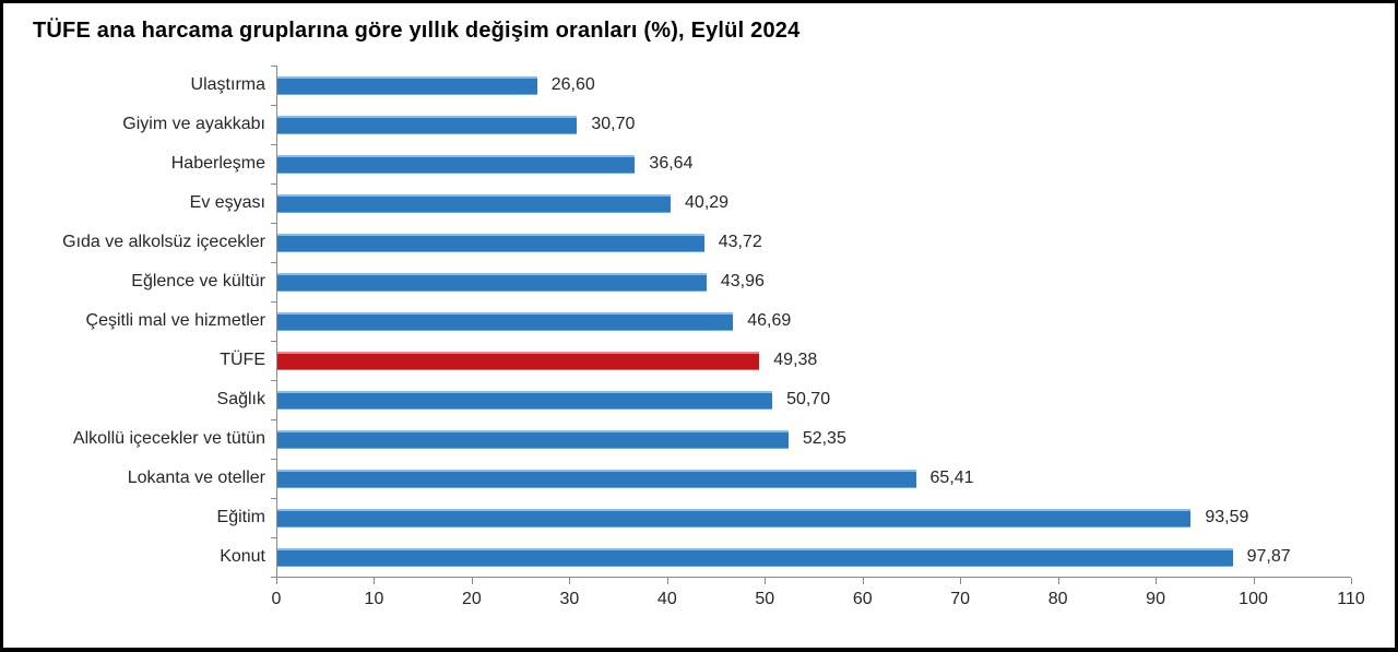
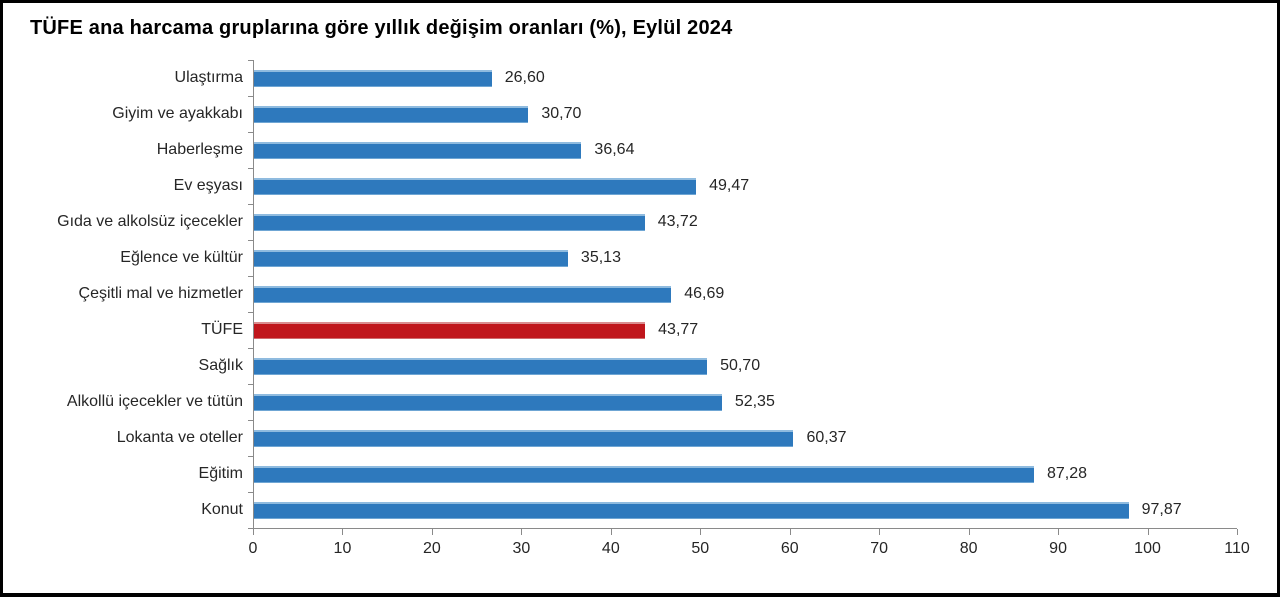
Ev eşyası: 40,29 -> 49,47
Eğlence ve kültür: 43,96 -> 35,13
TÜFE: 49,38 -> 43,77
Lokanta ve oteller: 65,41 -> 60,37
Eğitim: 93,59 -> 87,28
